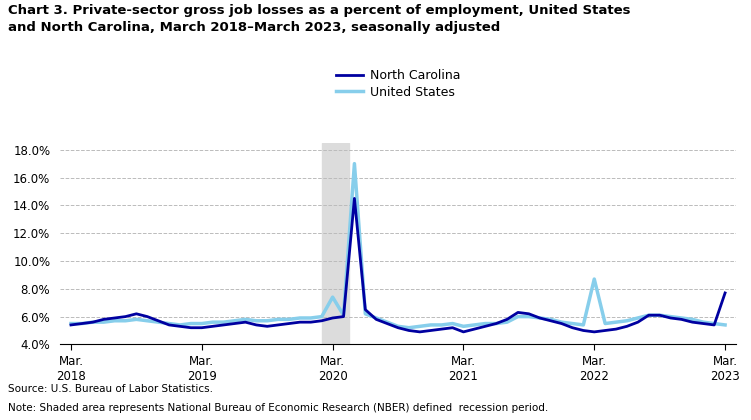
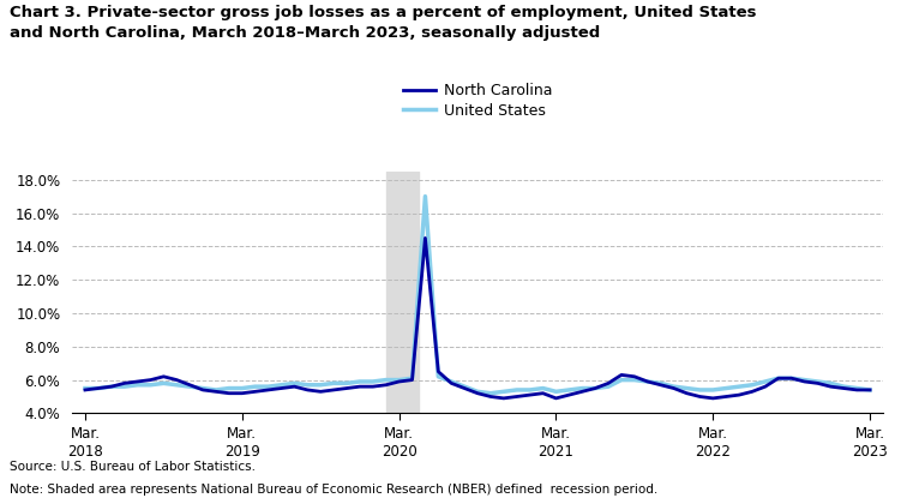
United States/Mar. 2020: 7.4% -> 6.0%
United States/Mar. 2022: 8.7% -> 5.4%
North Carolina/Mar. 2023: 7.7% -> 5.4%
